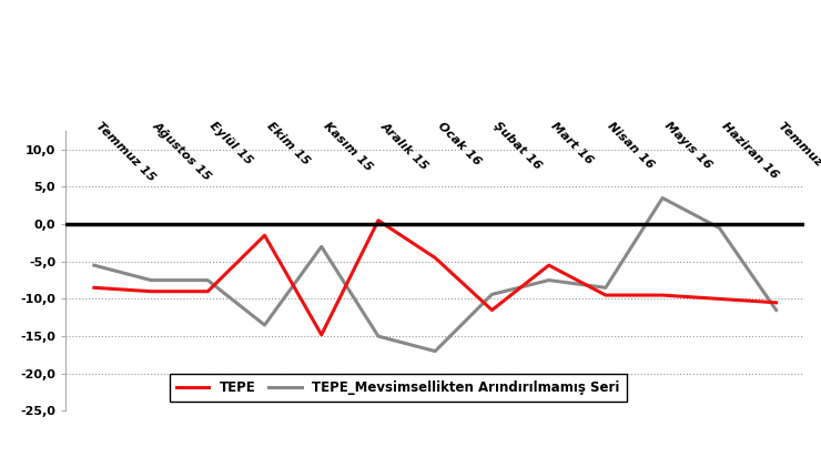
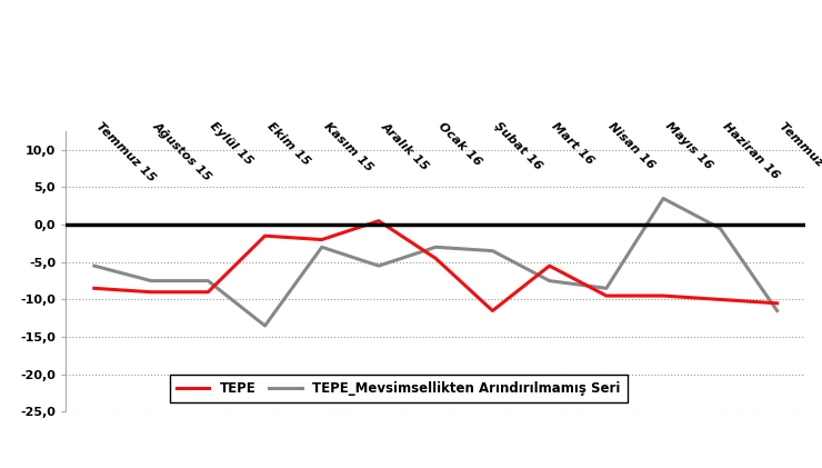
TEPE/Kasım 15: -14,8 -> -2,0
TEPE_Mevsimsellikten Arındırılmamış Seri/Aralık 15: -15,0 -> -5,5
TEPE_Mevsimsellikten Arındırılmamış Seri/Ocak 16: -17,0 -> -3,0
TEPE_Mevsimsellikten Arındırılmamış Seri/Şubat 16: -9,4 -> -3,5
